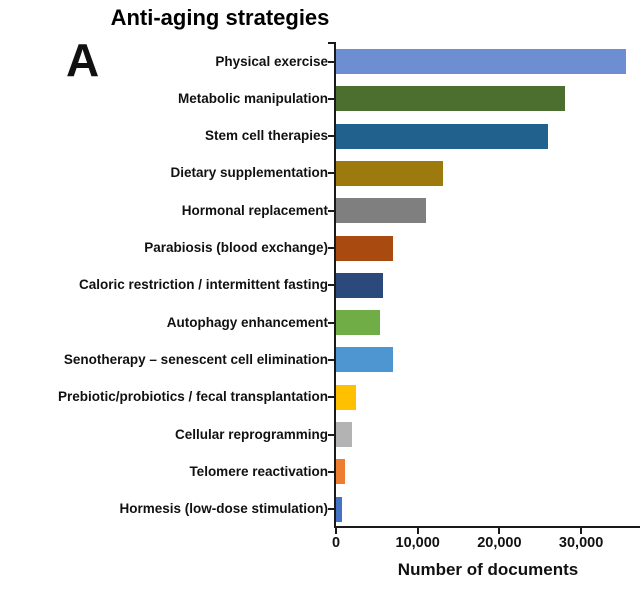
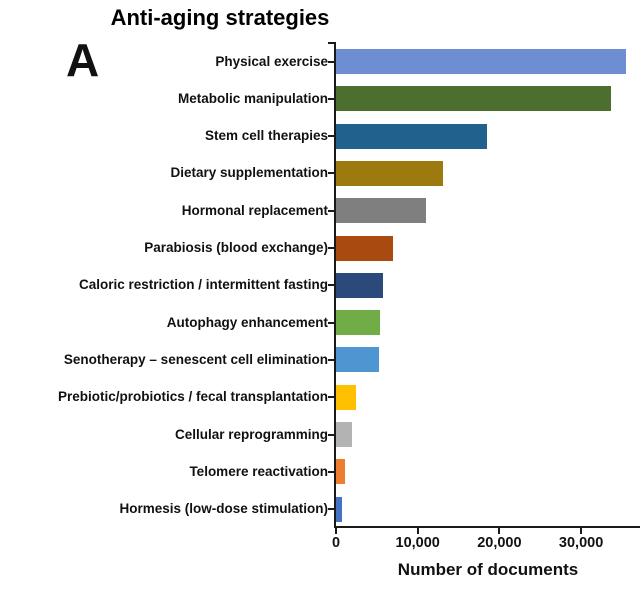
Metabolic manipulation: 28000 -> 34000
Stem cell therapies: 26000 -> 18000
Senotherapy – senescent cell elimination: 7000 -> 5000
